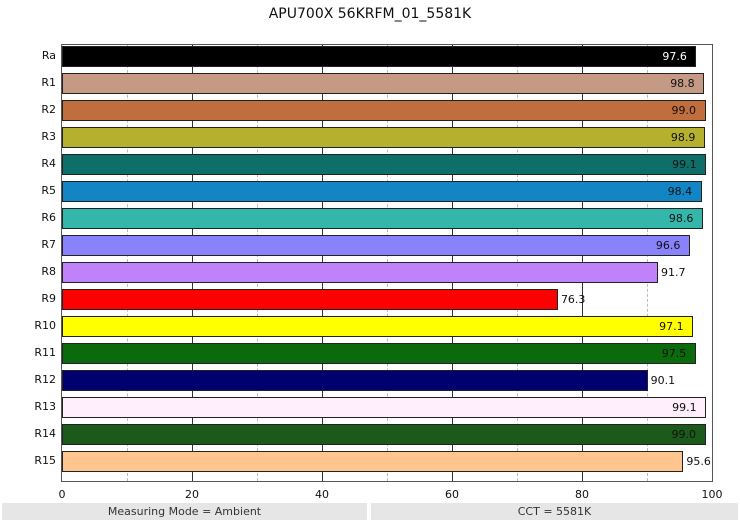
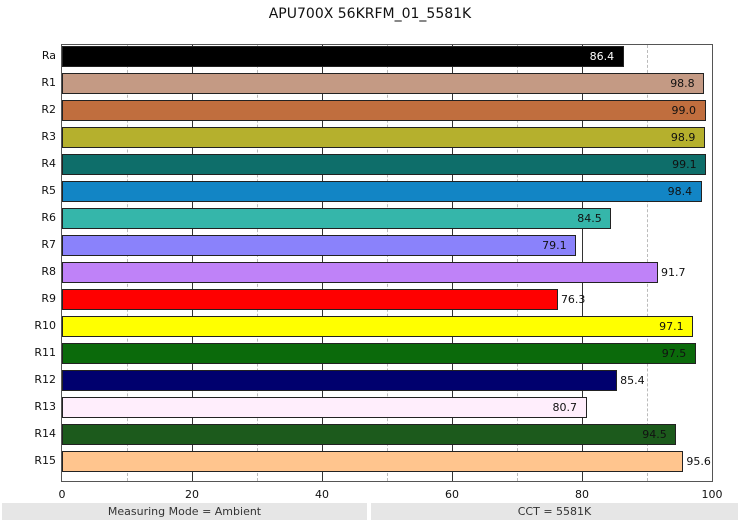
Ra: 97.6 -> 86.4
R6: 98.6 -> 84.5
R7: 96.6 -> 79.1
R12: 90.1 -> 85.4
R13: 99.1 -> 80.7
R14: 99.0 -> 94.5
